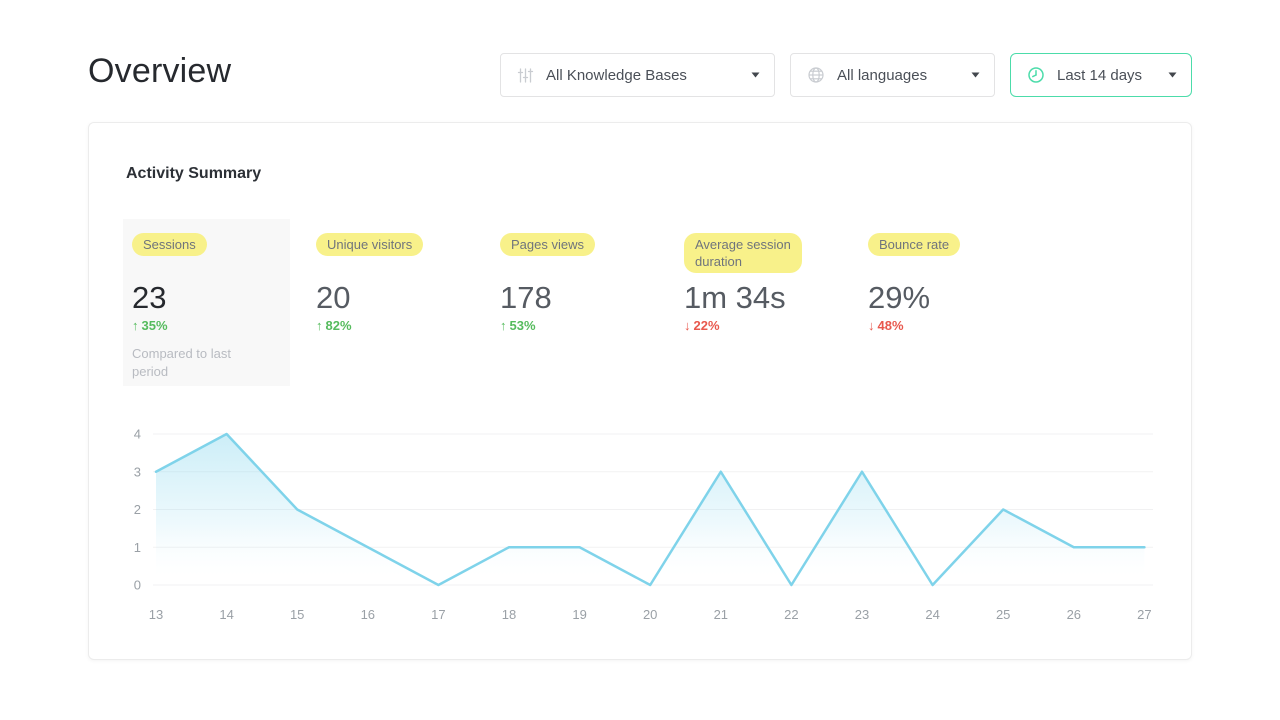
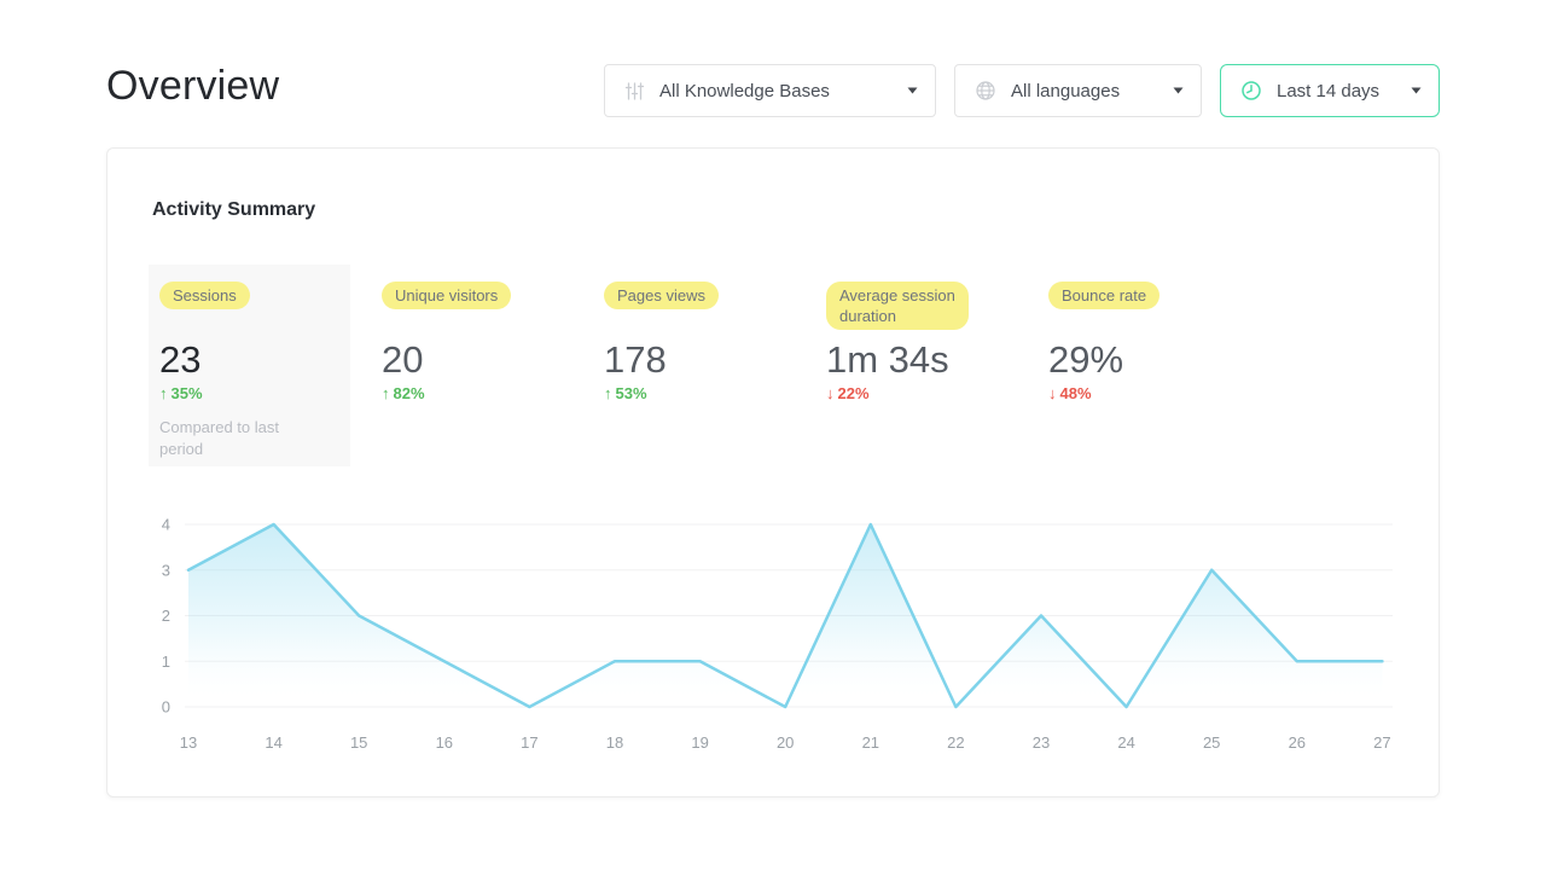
21: 3 -> 4
23: 3 -> 2
25: 2 -> 3
